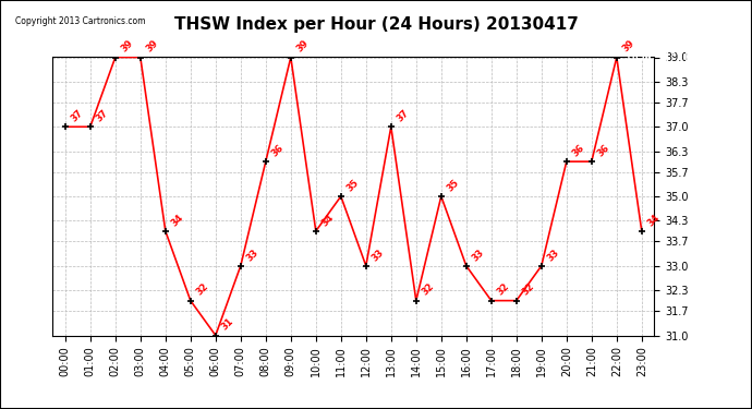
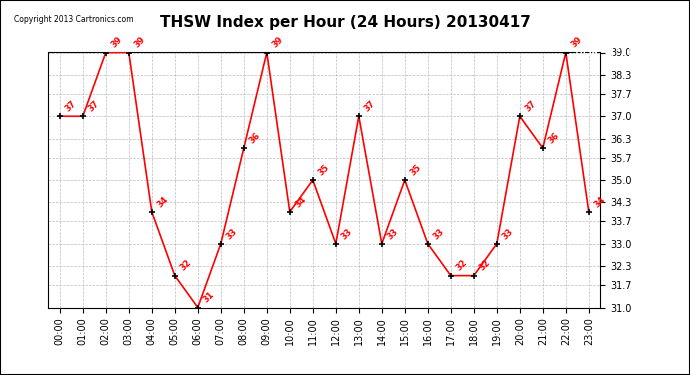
14:00: 32 -> 33
20:00: 36 -> 37
